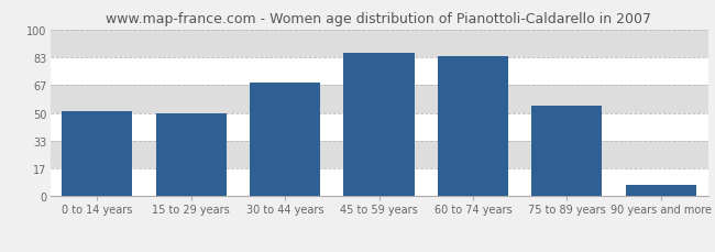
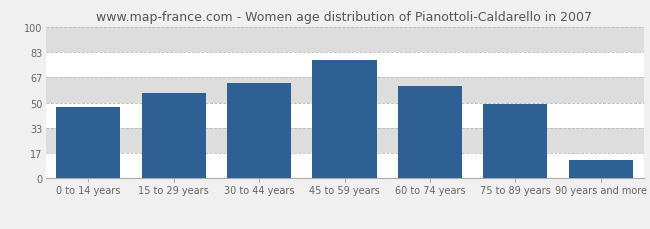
0 to 14 years: 51 -> 47
15 to 29 years: 50 -> 56
30 to 44 years: 68 -> 63
45 to 59 years: 86 -> 78
60 to 74 years: 84 -> 61
75 to 89 years: 54 -> 49
90 years and more: 7 -> 12
